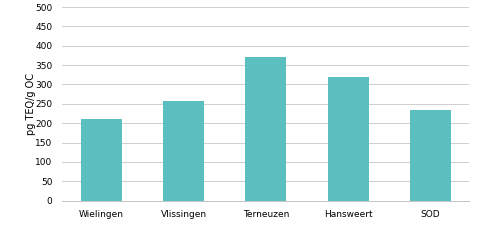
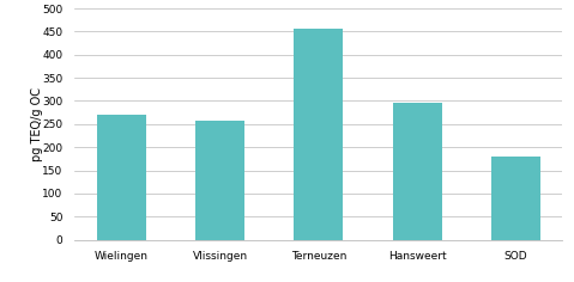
Wielingen: 210 -> 270
Terneuzen: 370 -> 455
Hansweert: 320 -> 295
SOD: 233 -> 180
